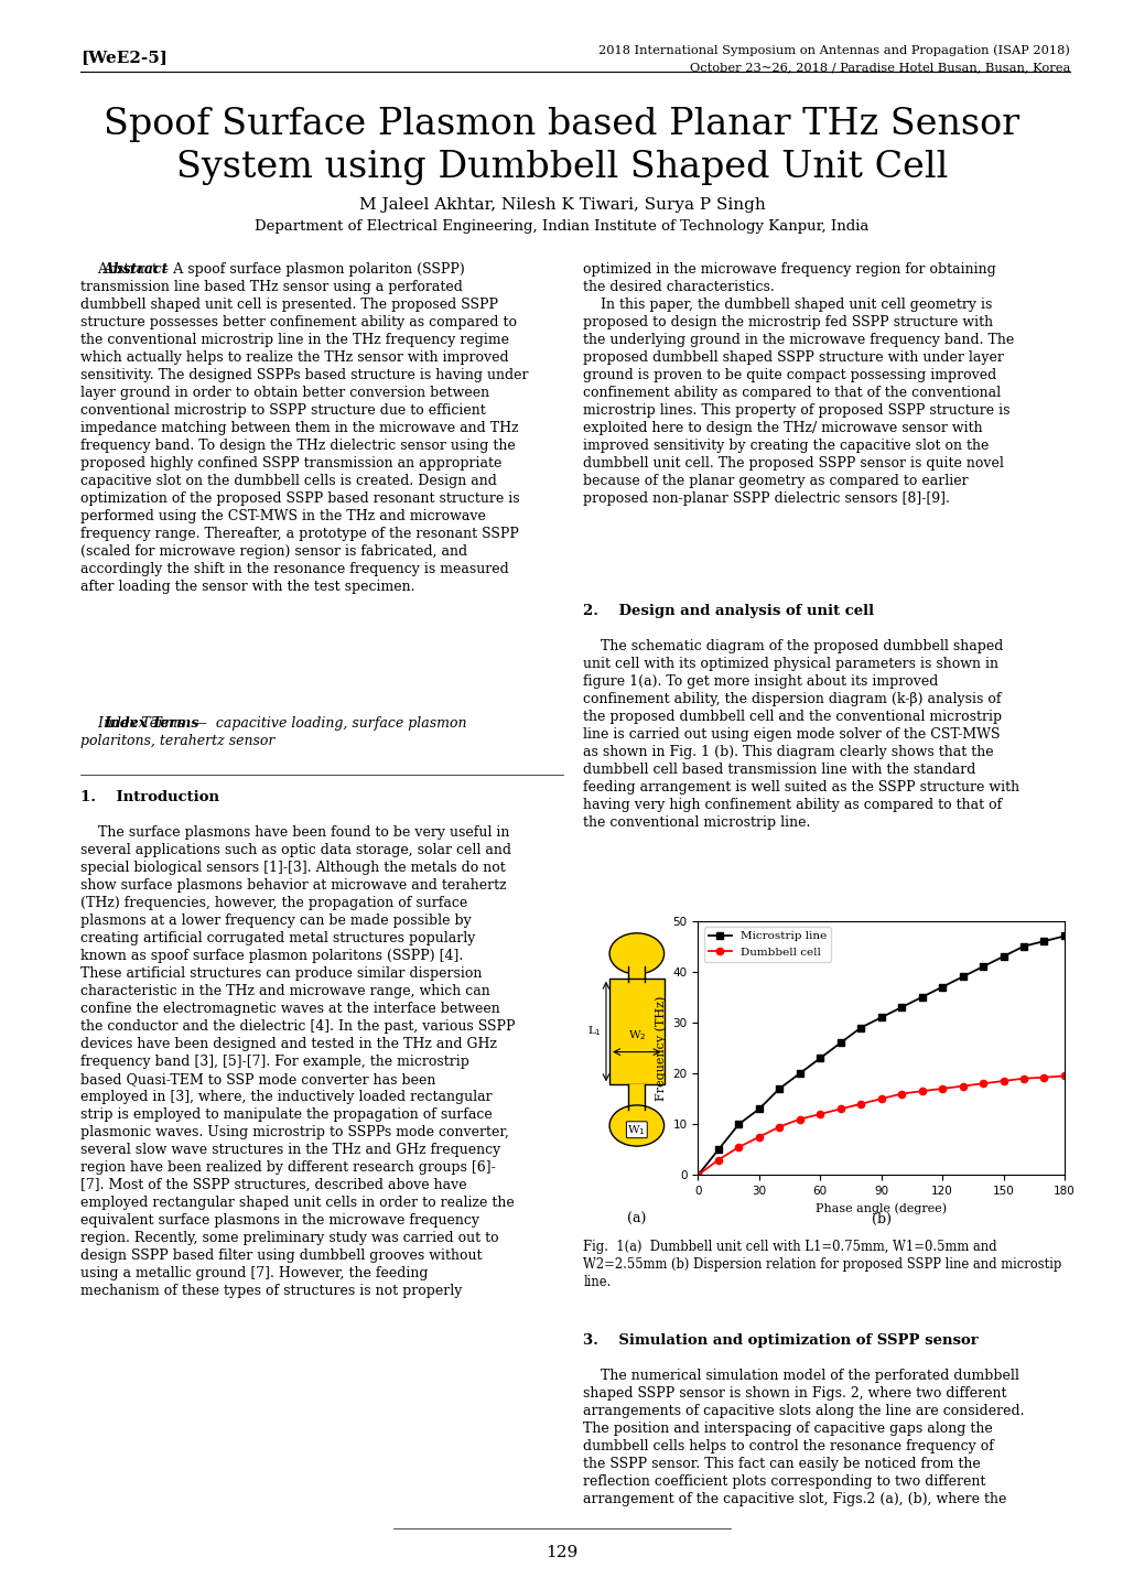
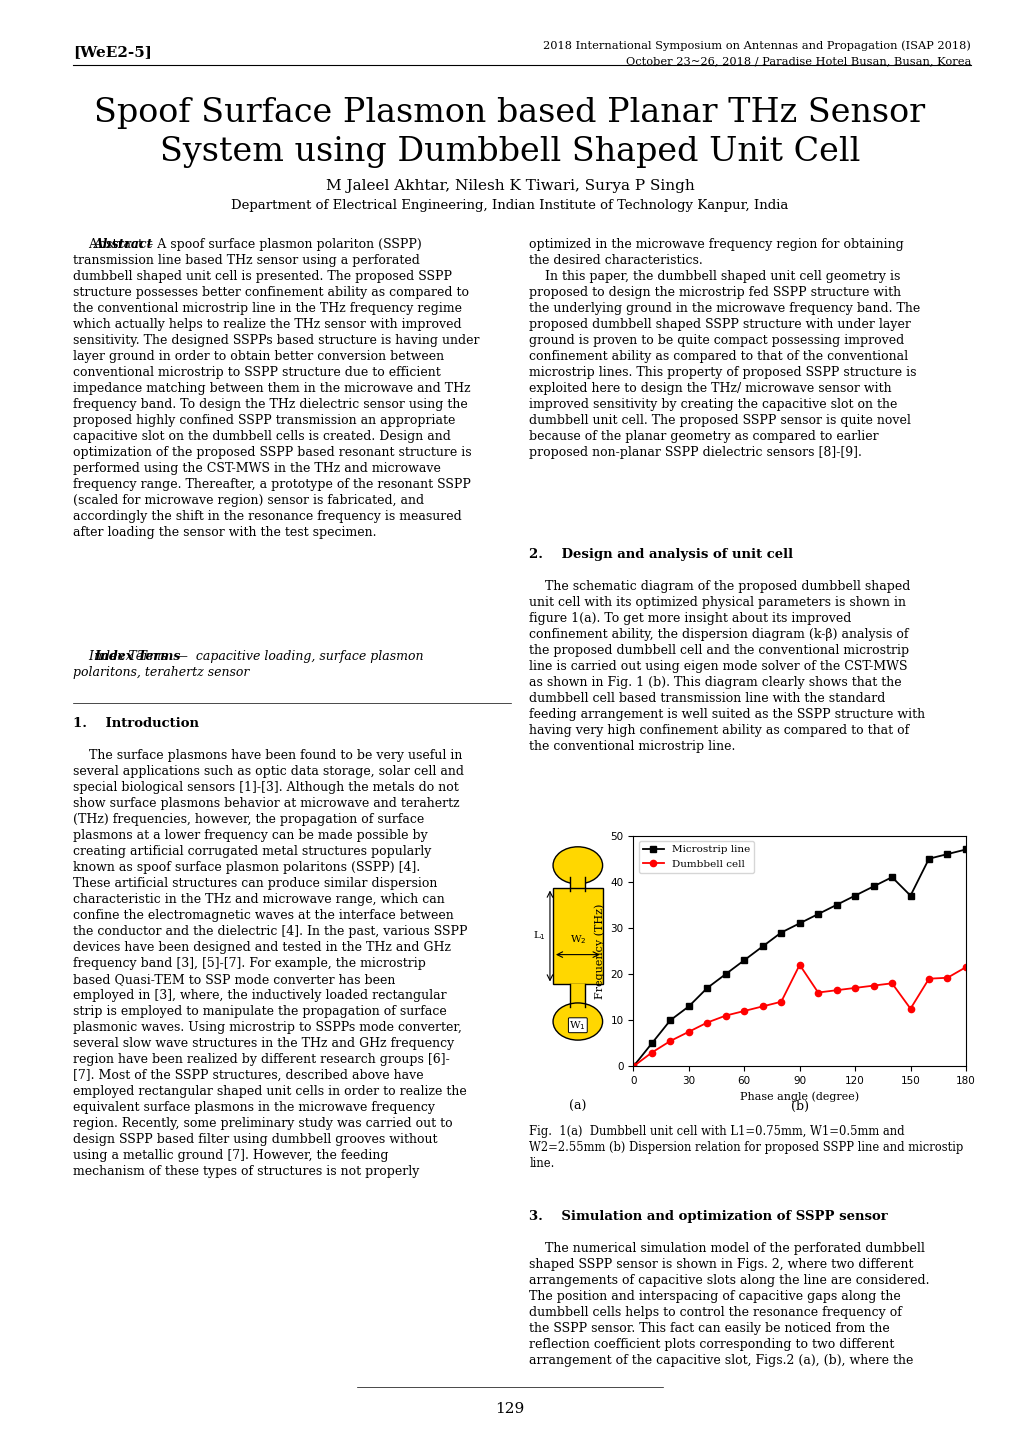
Dumbbell cell/90: 15.0 -> 22.0
Microstrip line/150: 43 -> 37
Dumbbell cell/150: 18.5 -> 12.5
Dumbbell cell/180: 19.5 -> 21.5
